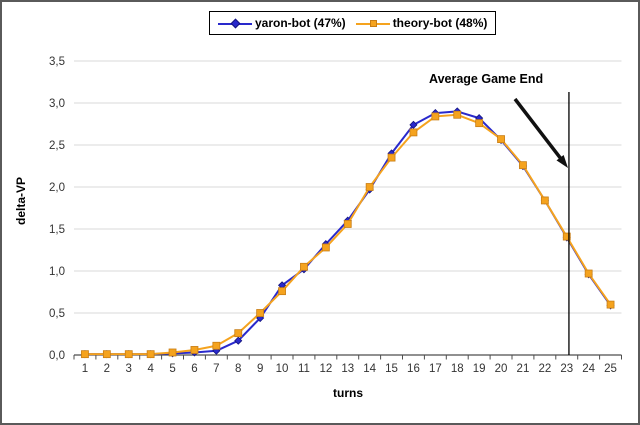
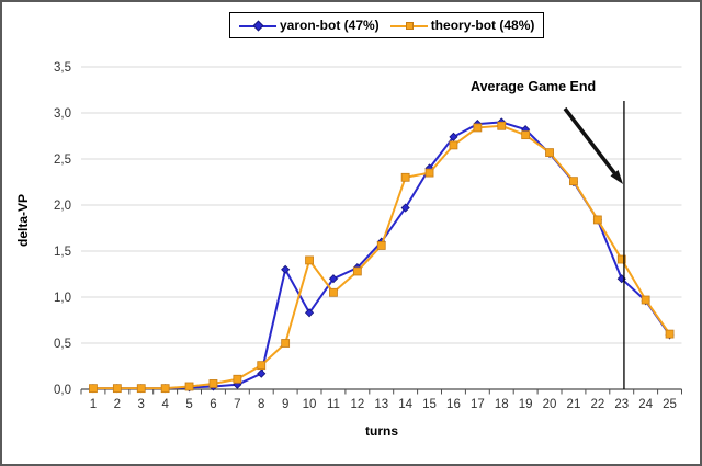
yaron-bot (47%)/9: 0,4 -> 1,3
theory-bot (48%)/10: 0,8 -> 1,4
yaron-bot (47%)/11: 1,0 -> 1,2
theory-bot (48%)/14: 2,0 -> 2,3
yaron-bot (47%)/23: 1,4 -> 1,2
